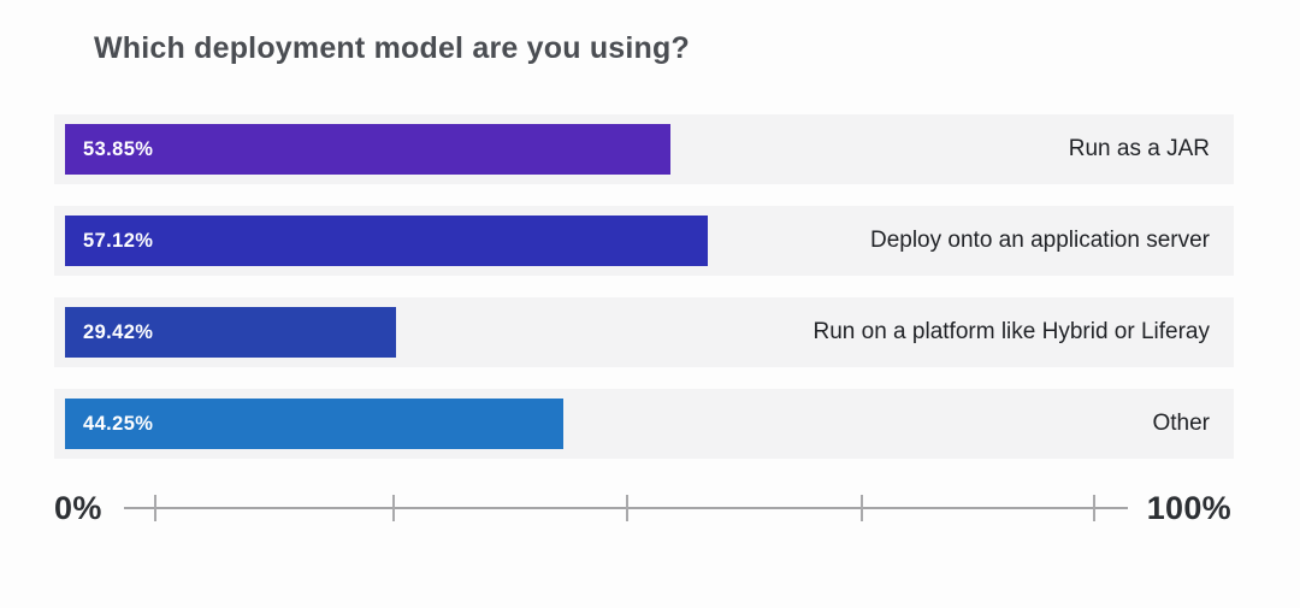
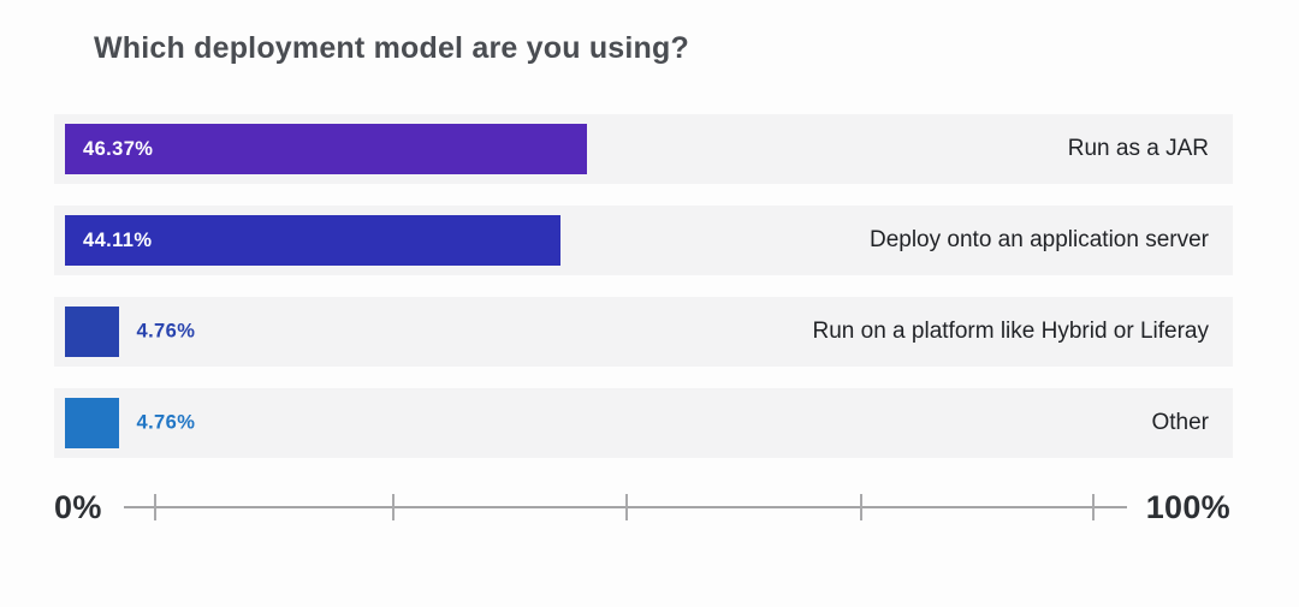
Run as a JAR: 53.85% -> 46.37%
Deploy onto an application server: 57.12% -> 44.11%
Run on a platform like Hybrid or Liferay: 29.42% -> 4.76%
Other: 44.25% -> 4.76%
